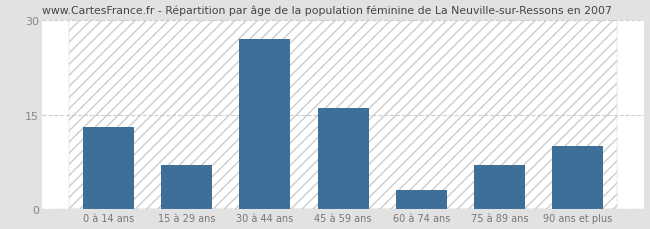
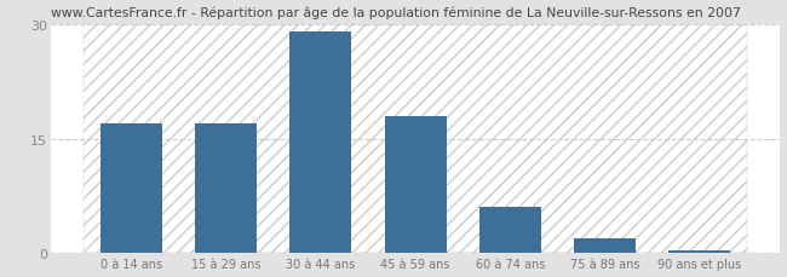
0 à 14 ans: 13.0 -> 17.0
15 à 29 ans: 7.0 -> 17.0
30 à 44 ans: 27.0 -> 29.0
45 à 59 ans: 16.0 -> 18.0
60 à 74 ans: 3.0 -> 6.0
75 à 89 ans: 7.0 -> 2.0
90 ans et plus: 10.0 -> 0.3
